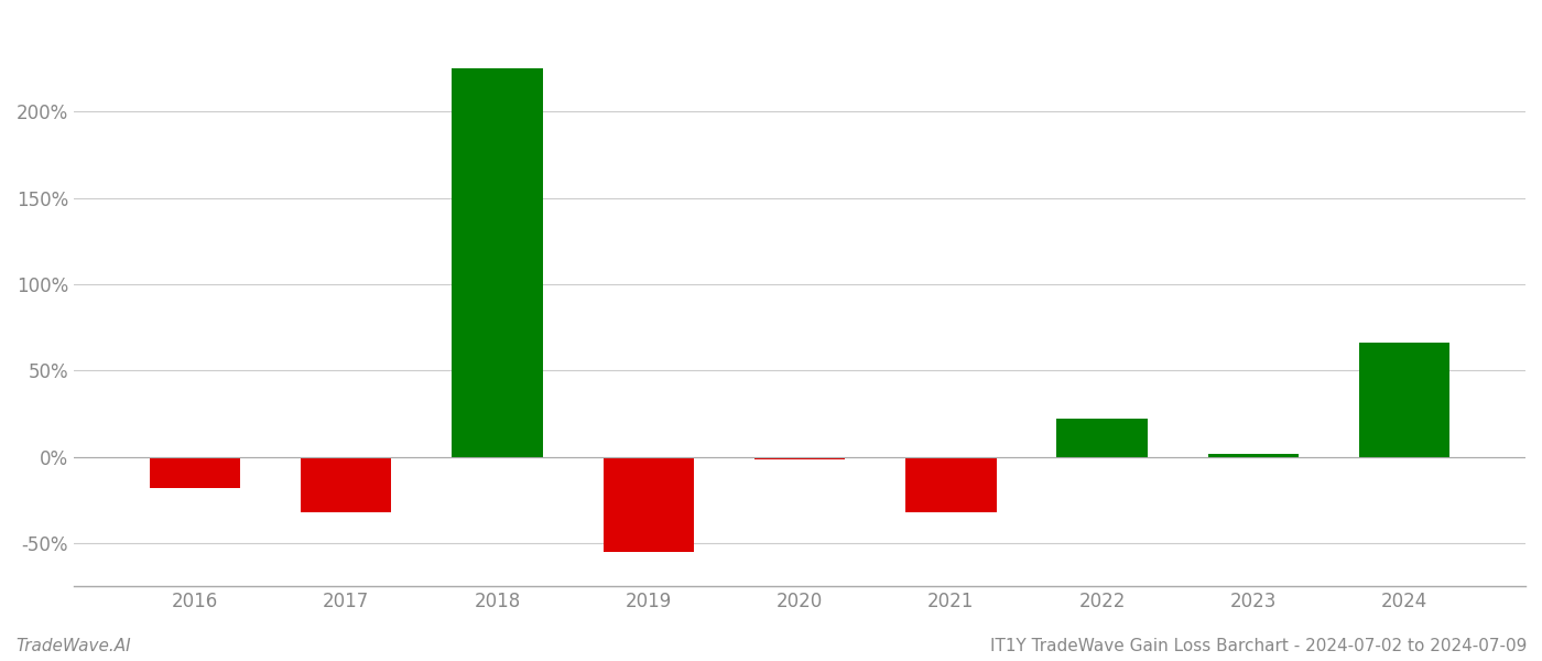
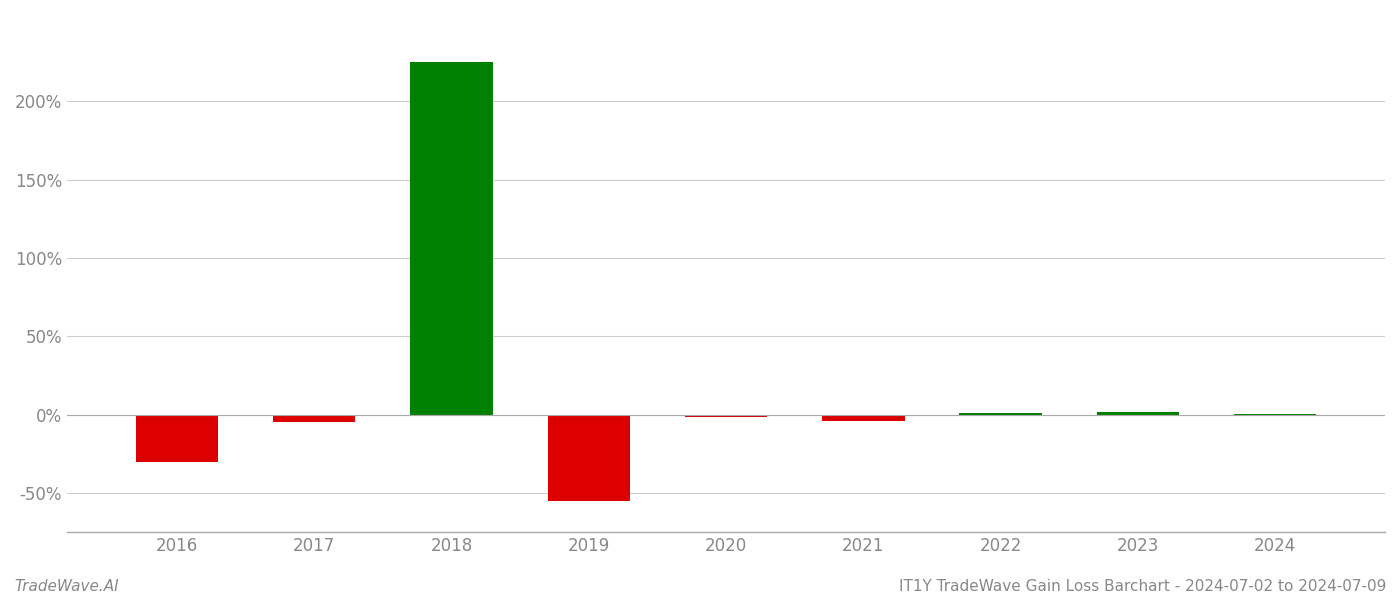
2016: -18% -> -30%
2017: -32% -> -5%
2021: -32% -> -4%
2022: 22% -> 1%
2024: 66% -> 0%
